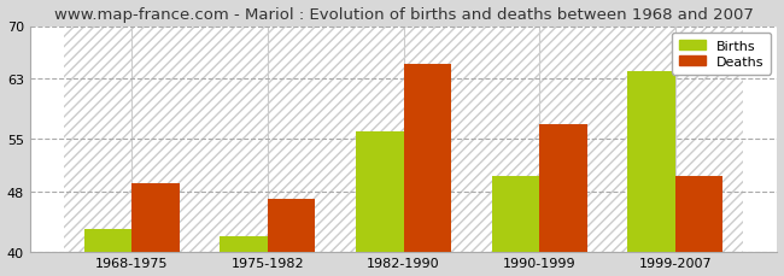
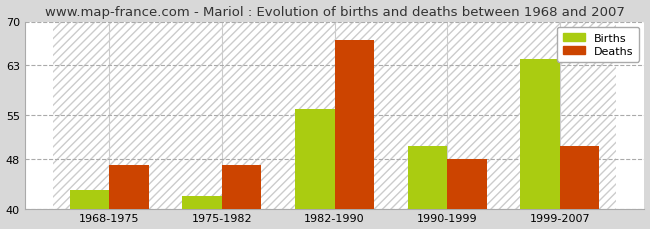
Deaths/1968-1975: 49 -> 47
Deaths/1982-1990: 65 -> 67
Deaths/1990-1999: 57 -> 48
